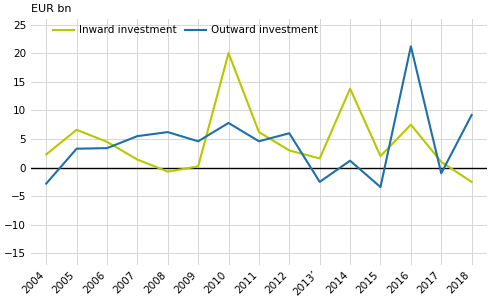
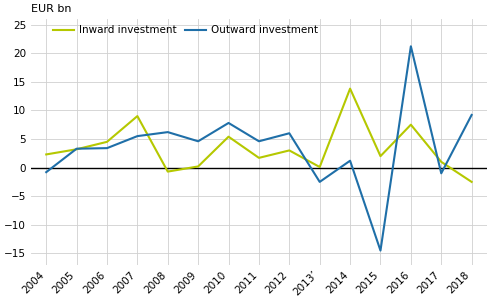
Outward investment/2004: -2.8 -> -0.8
Inward investment/2005: 6.6 -> 3.2
Inward investment/2007: 1.4 -> 9.0
Inward investment/2010: 20.0 -> 5.4
Inward investment/2011: 6.2 -> 1.7
Inward investment/2013’: 1.6 -> 0.1
Outward investment/2015: -3.4 -> -14.5
